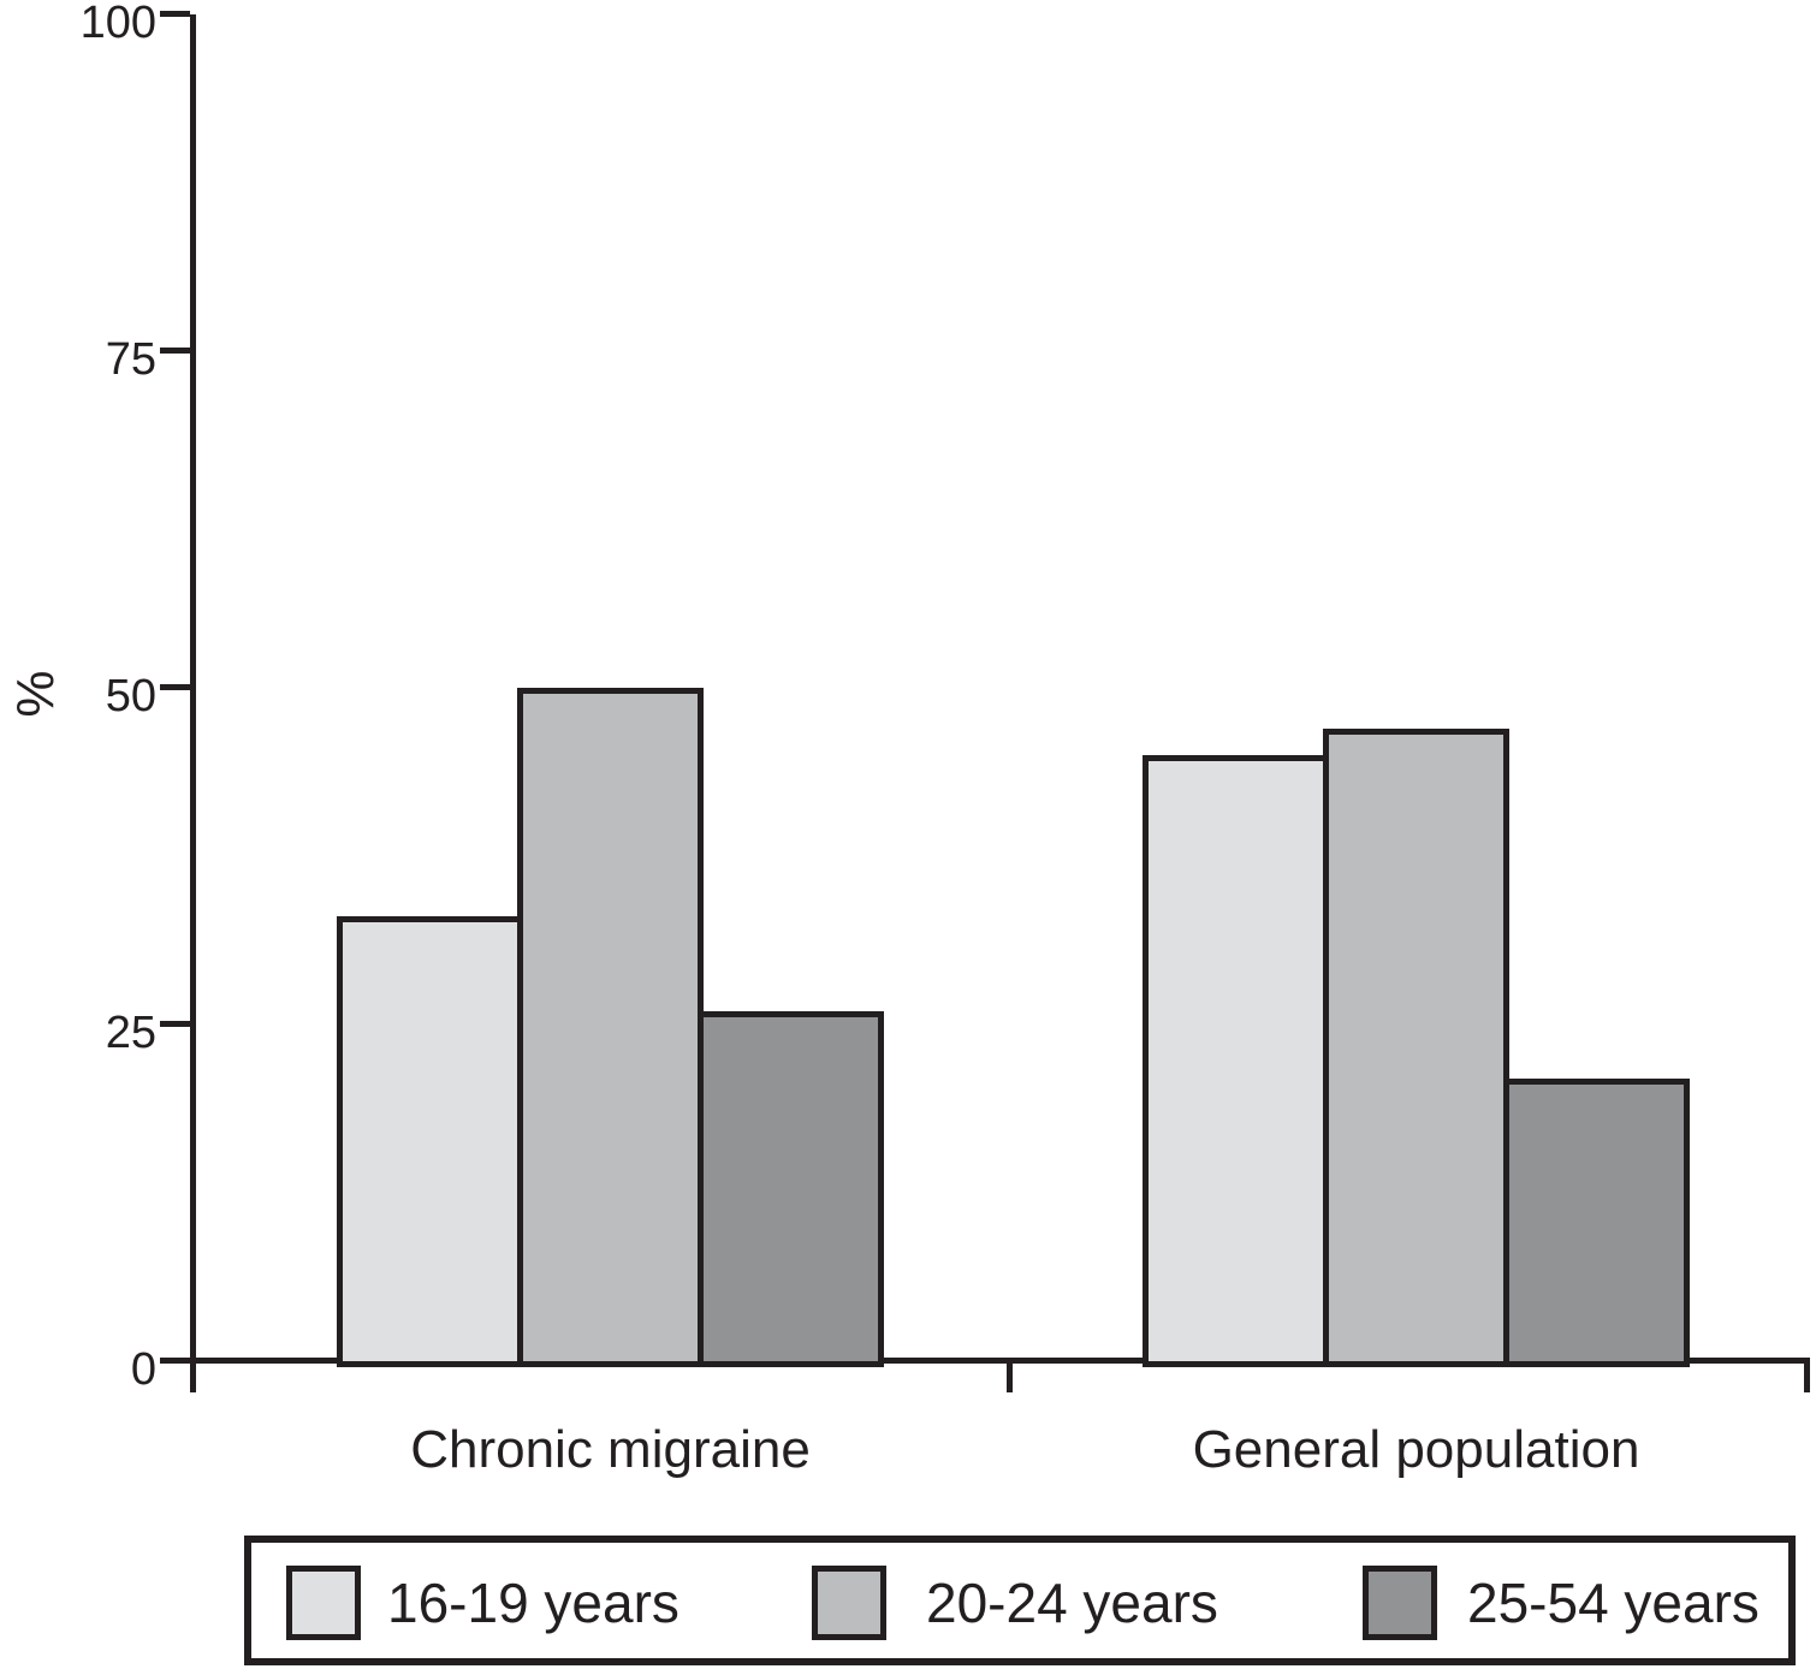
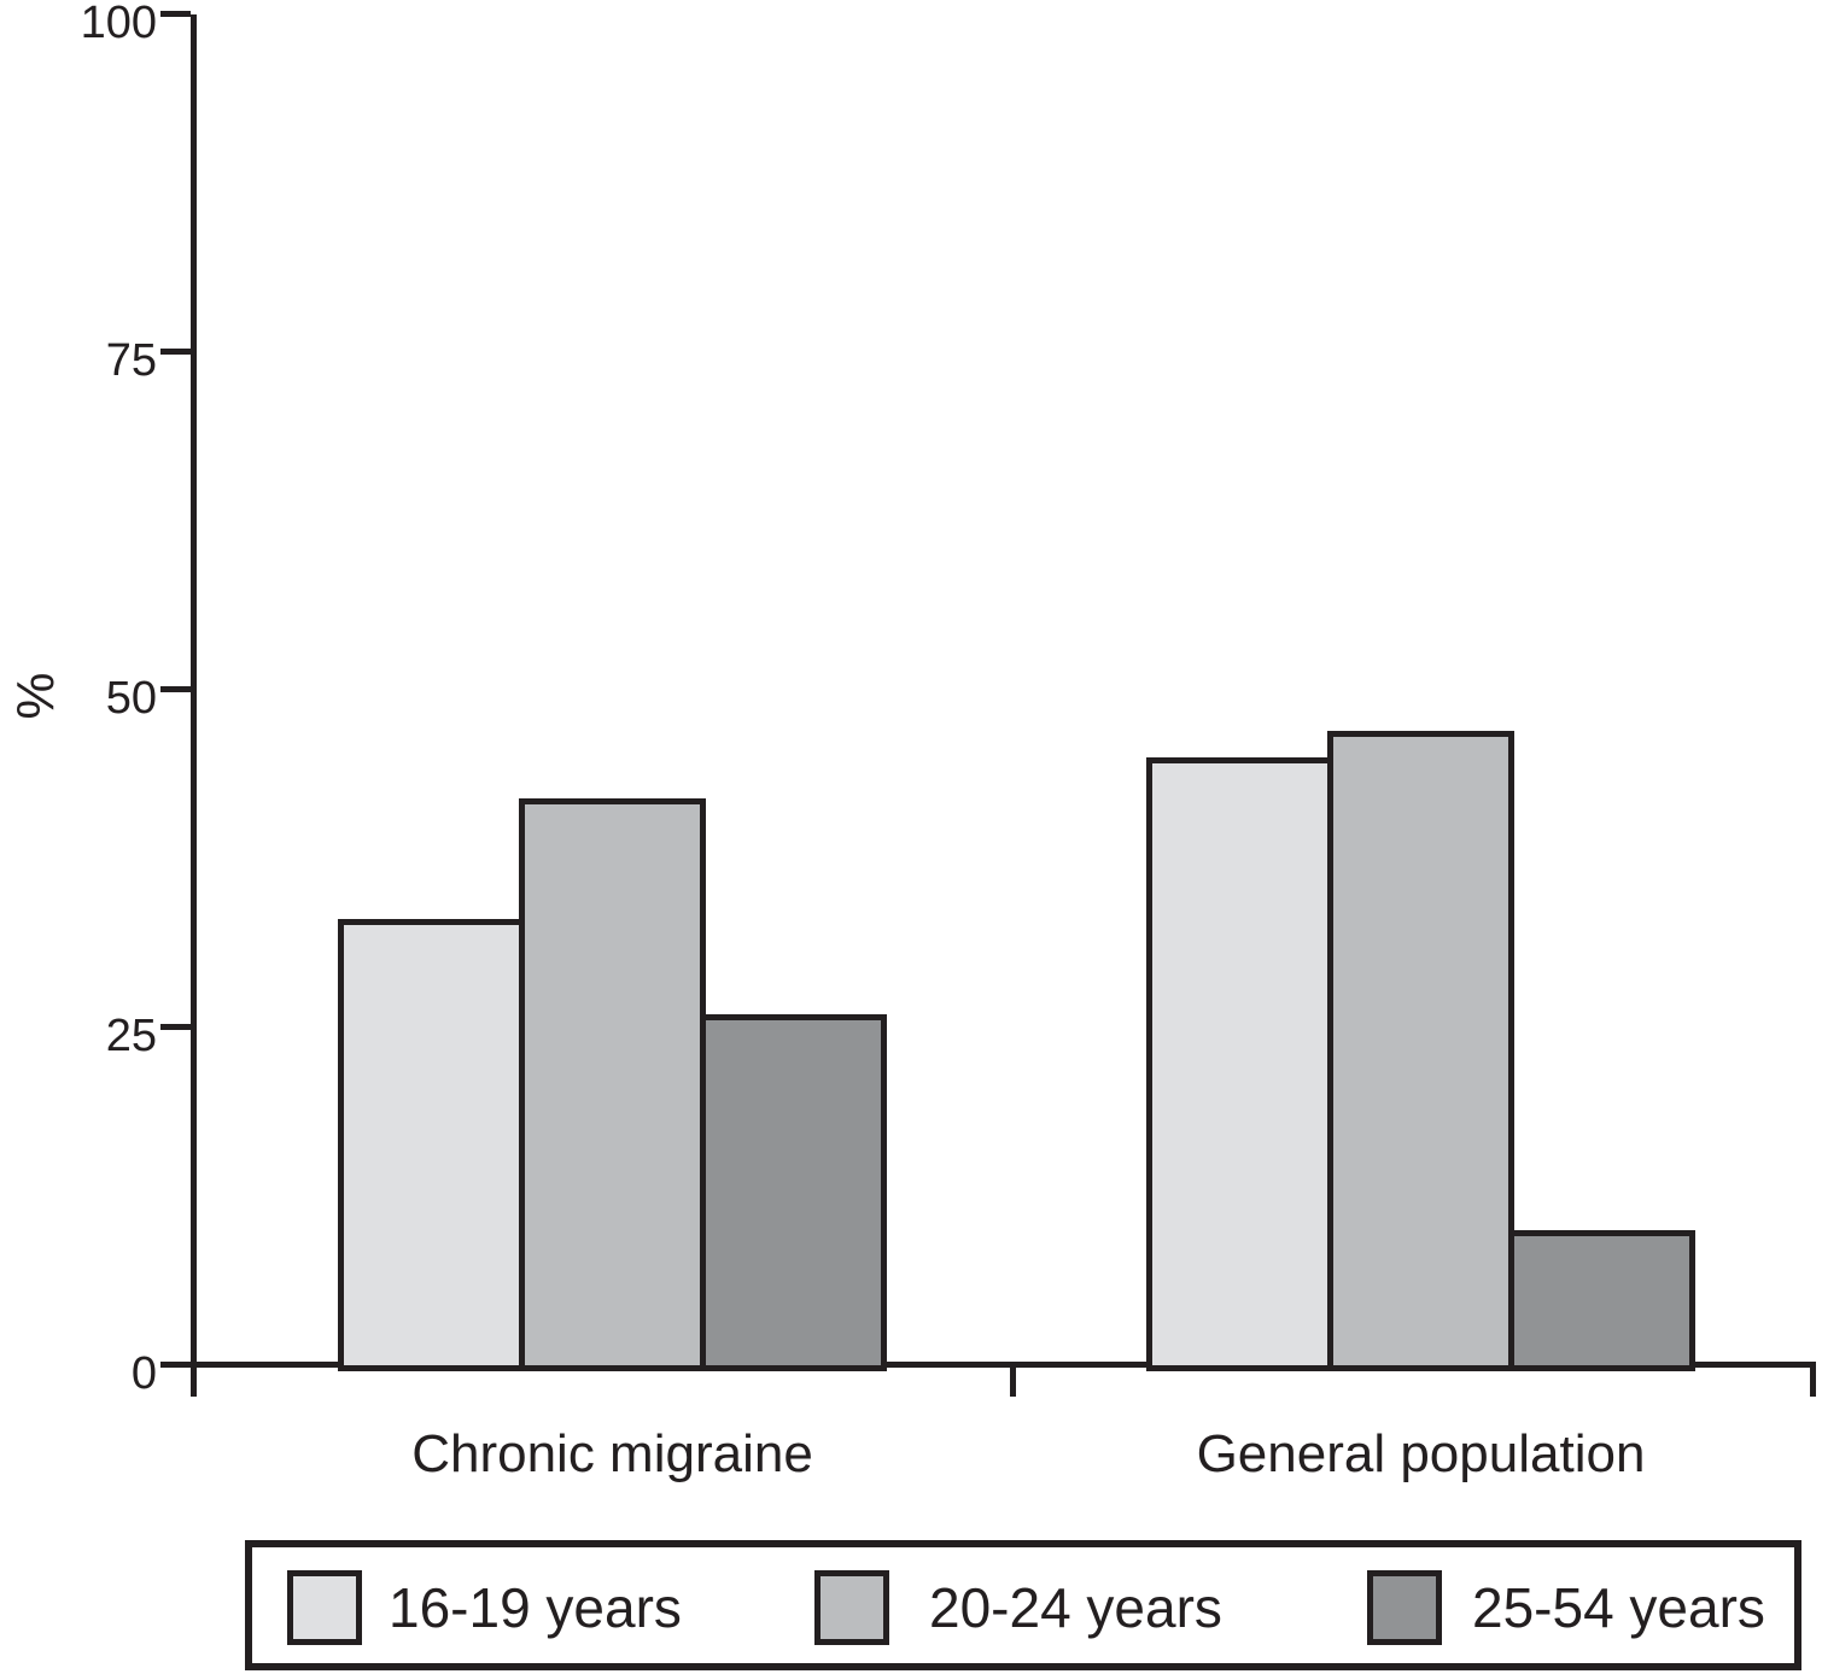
20-24 years/Chronic migraine: 50 -> 42
25-54 years/General population: 21 -> 10
